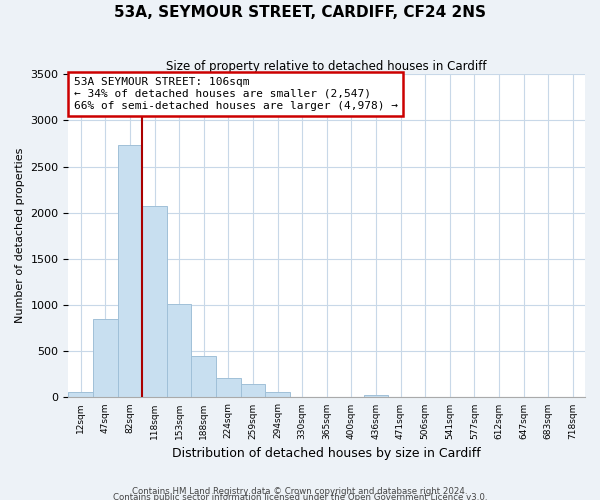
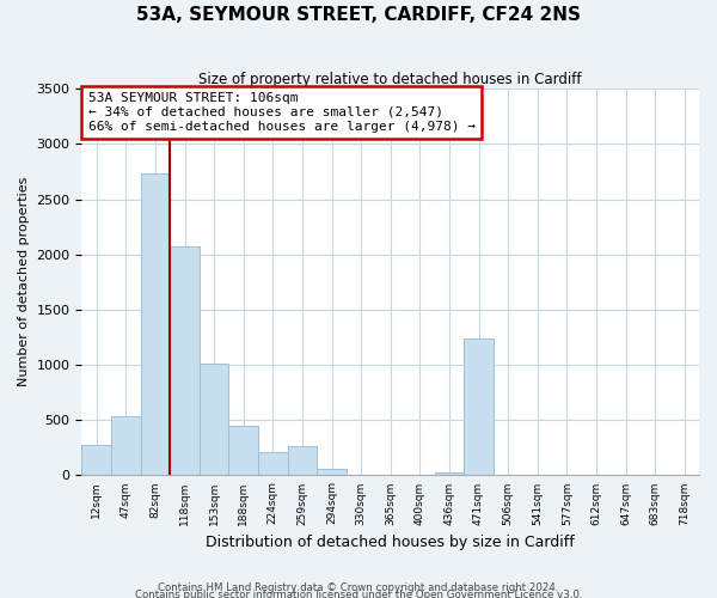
12sqm: 60 -> 280
47sqm: 850 -> 540
259sqm: 140 -> 260
471sqm: 0 -> 1240
